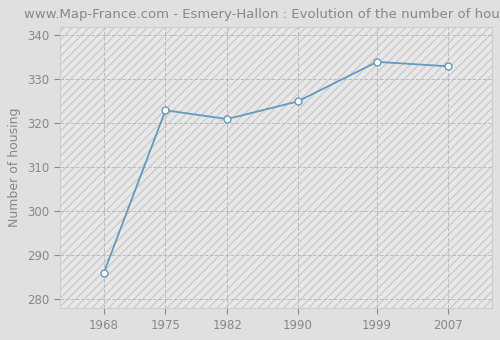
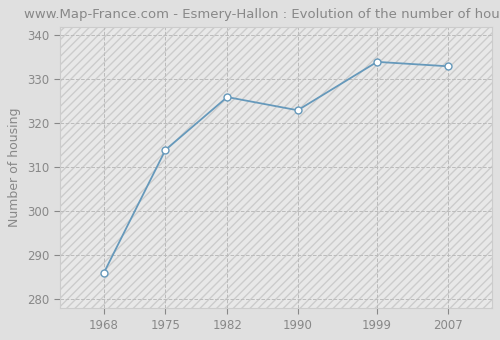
1975: 323 -> 314
1982: 321 -> 326
1990: 325 -> 323
